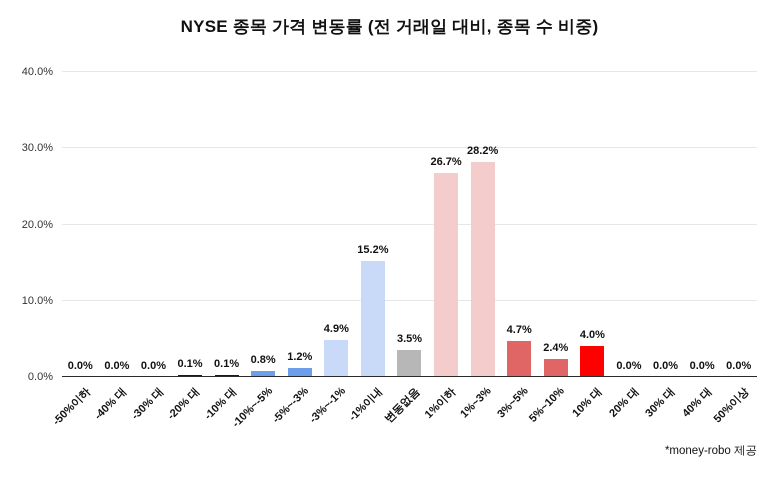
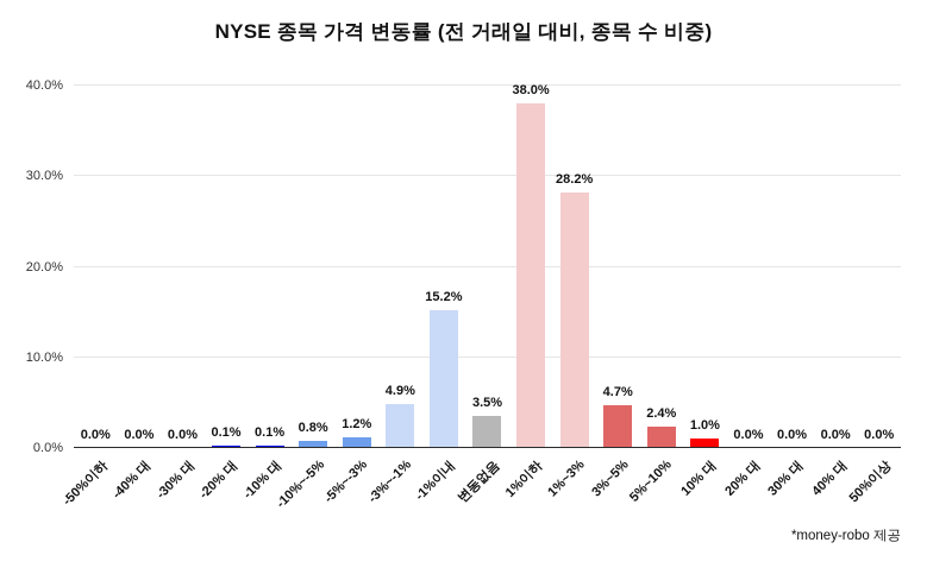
1%이하: 26.7% -> 38.0%
10% 대: 4.0% -> 1.0%
